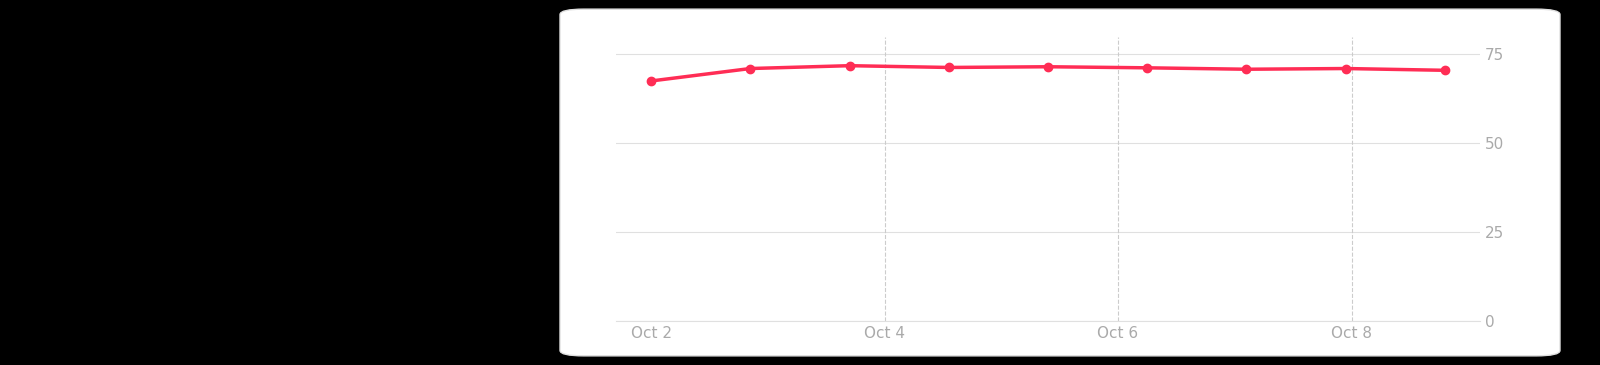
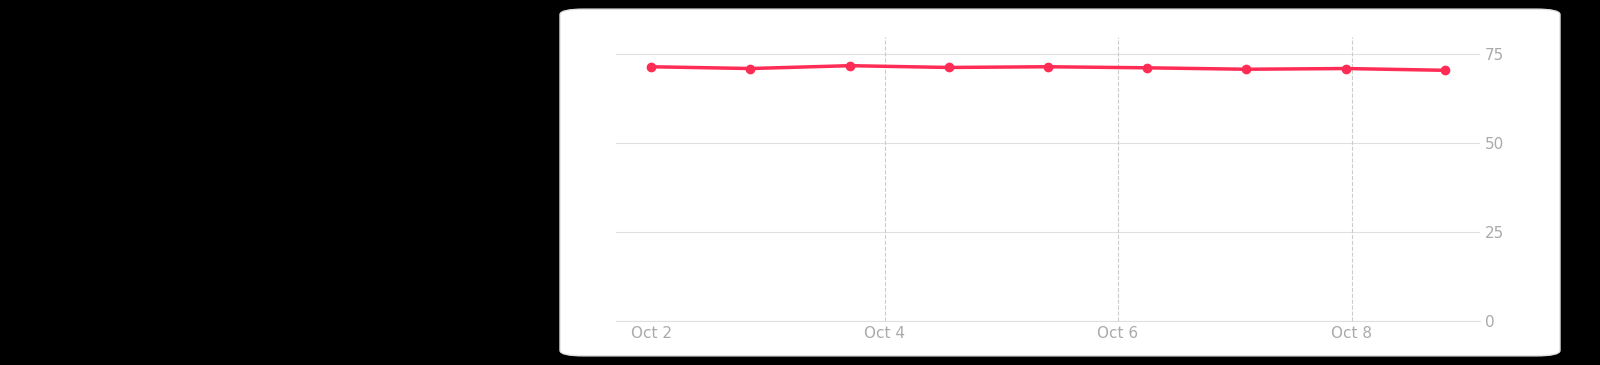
Oct 2: 67.5 -> 71.5
